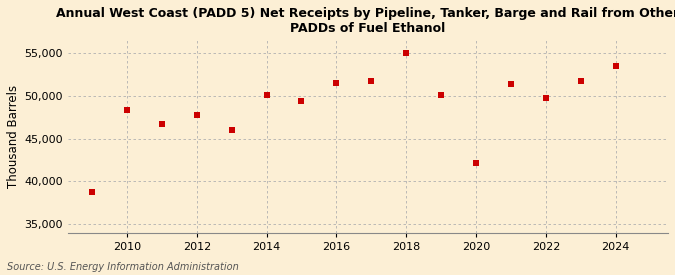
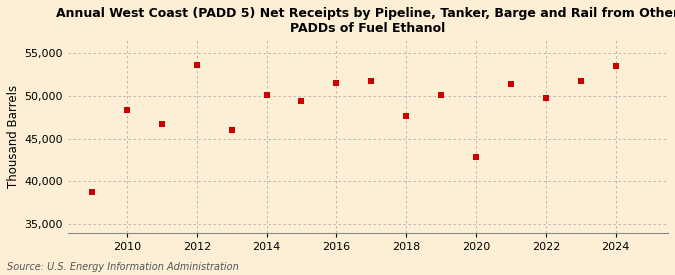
2012: 47,700 -> 53,600
2018: 55,000 -> 47,600
2020: 42,100 -> 42,800
